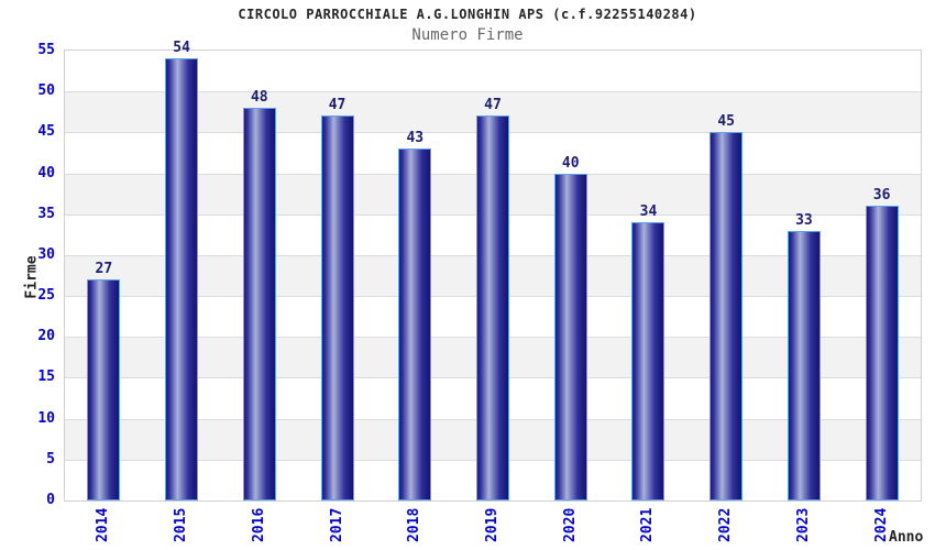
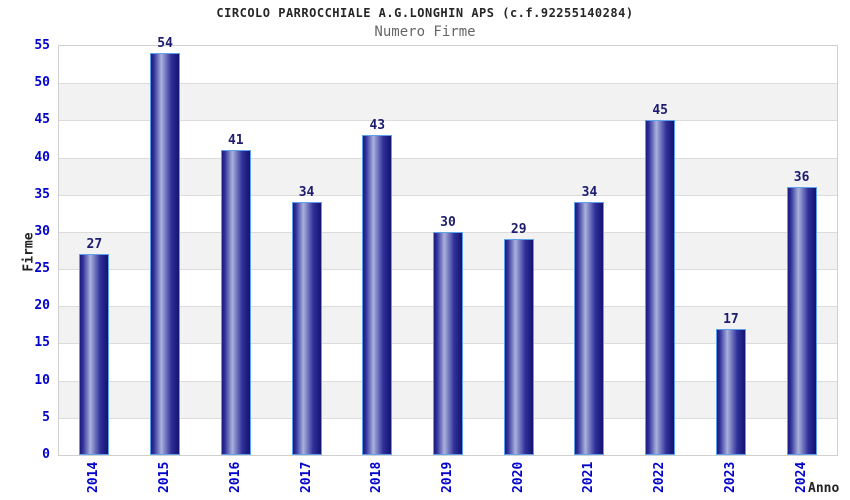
2016: 48 -> 41
2017: 47 -> 34
2019: 47 -> 30
2020: 40 -> 29
2023: 33 -> 17
